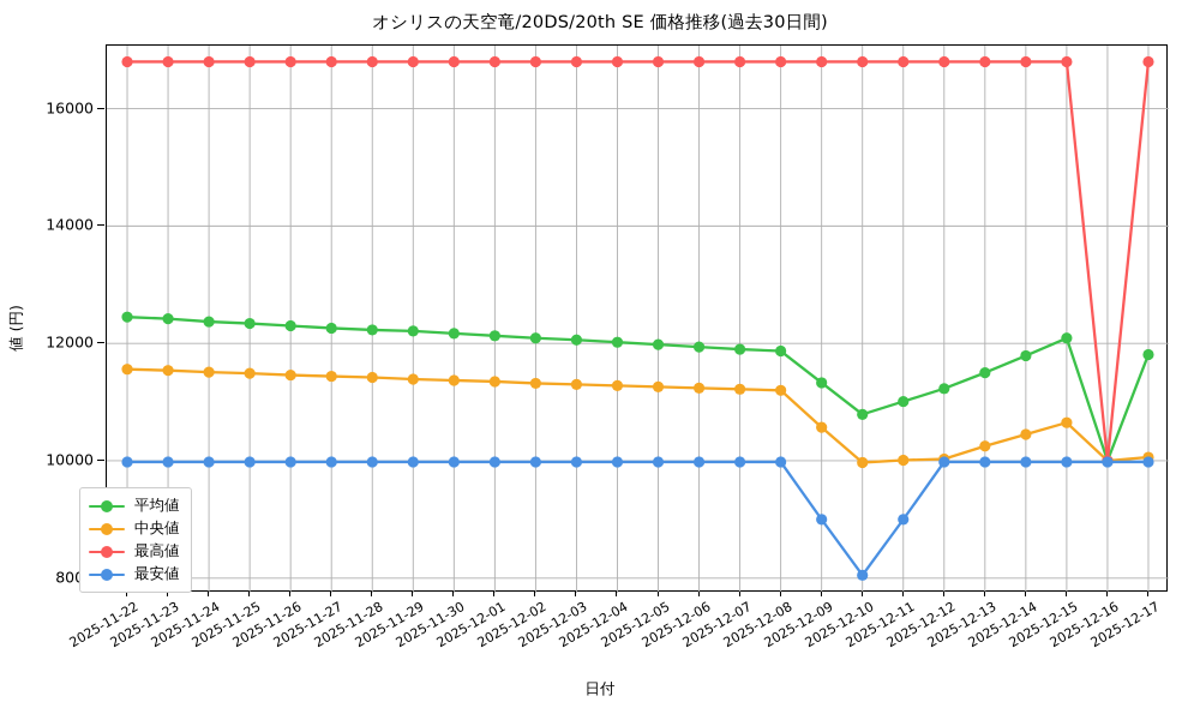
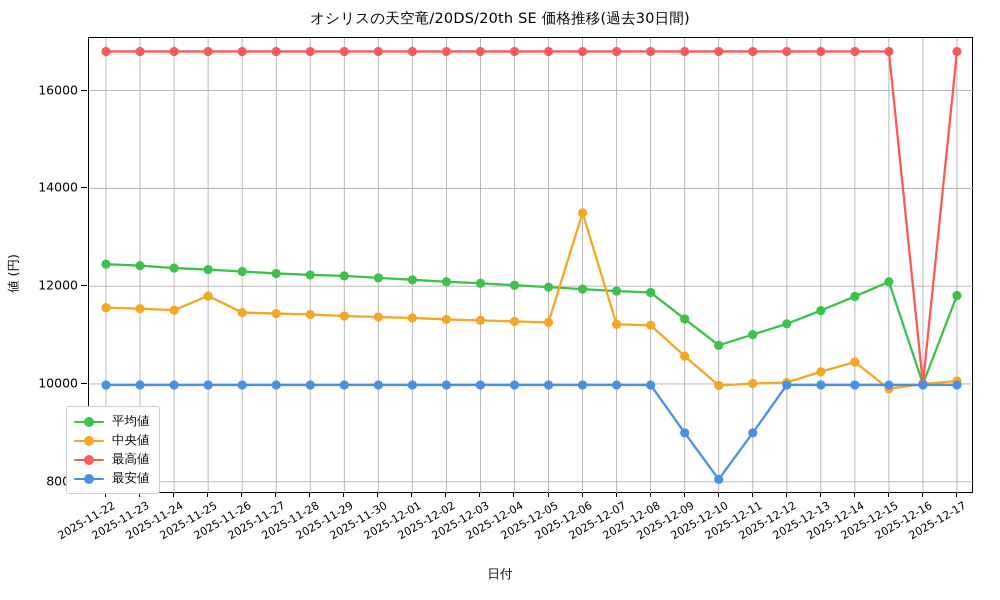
中央値/2025-11-25: 11500 -> 11800
中央値/2025-12-06: 11200 -> 13500
中央値/2025-12-15: 10600 -> 9900
